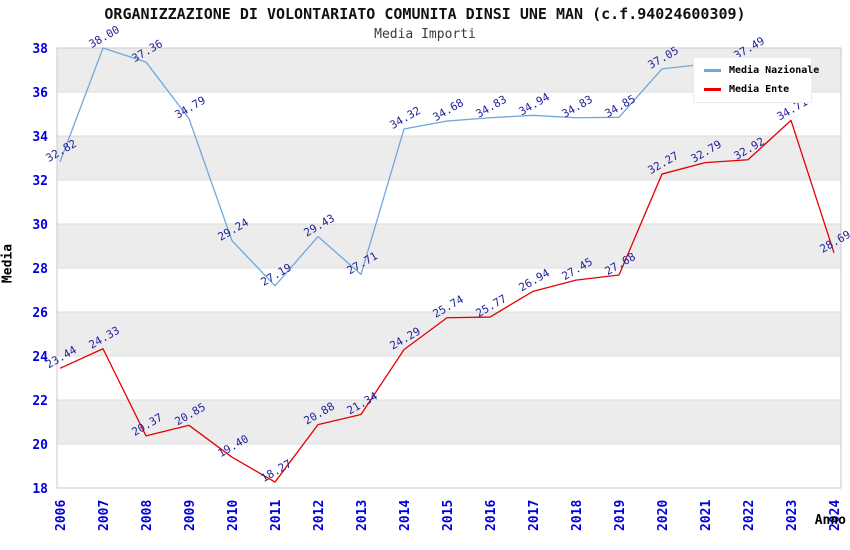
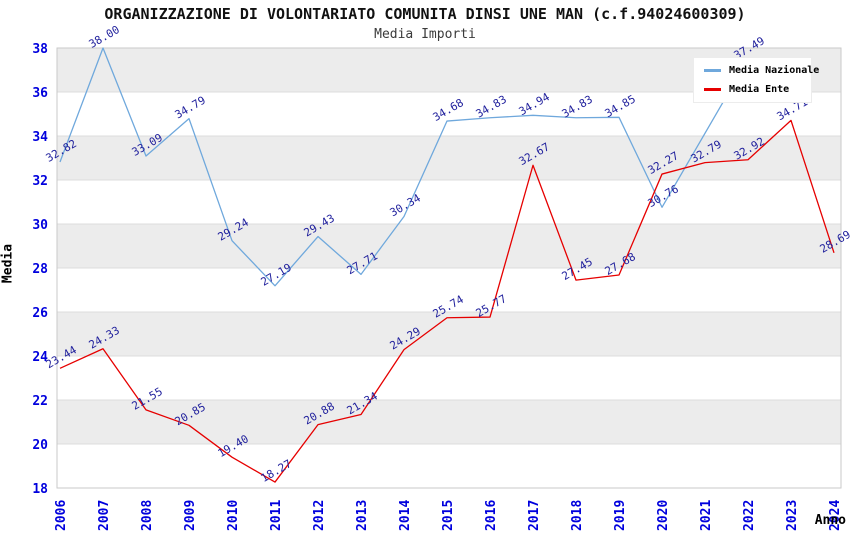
Media Nazionale/2008: 37.36 -> 33.09
Media Ente/2008: 20.37 -> 21.55
Media Nazionale/2014: 34.32 -> 30.34
Media Ente/2017: 26.94 -> 32.67
Media Nazionale/2020: 37.05 -> 30.76
